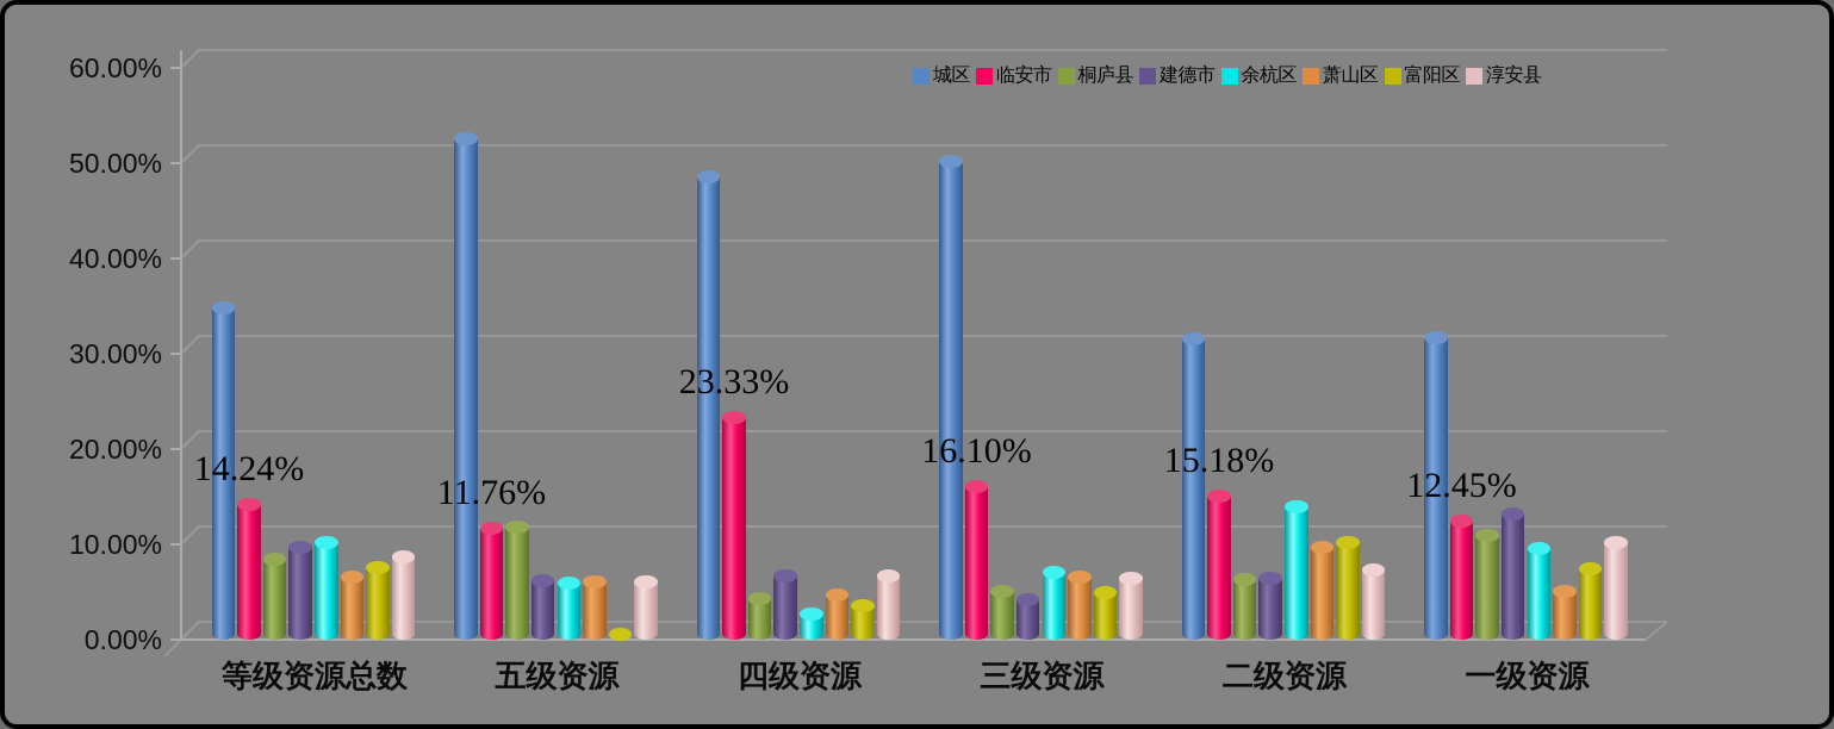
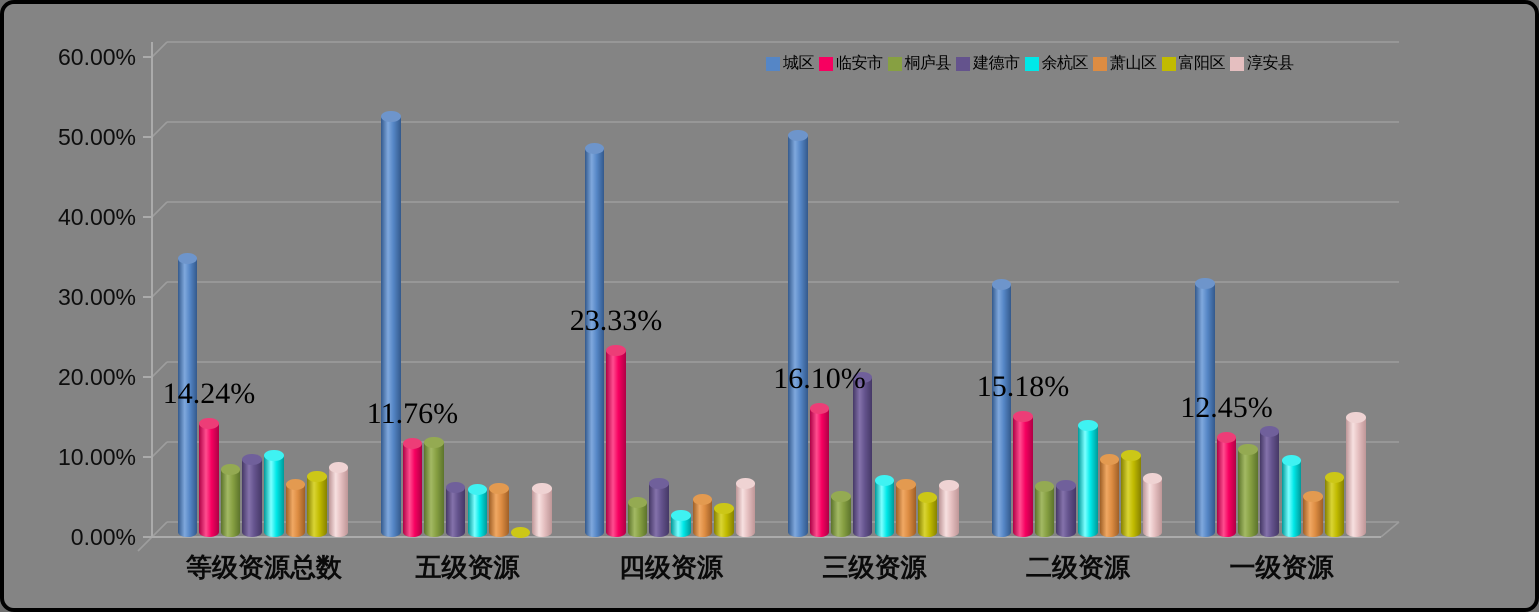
建德市/三级资源: 4% -> 20%
淳安县/一级资源: 10% -> 15%
